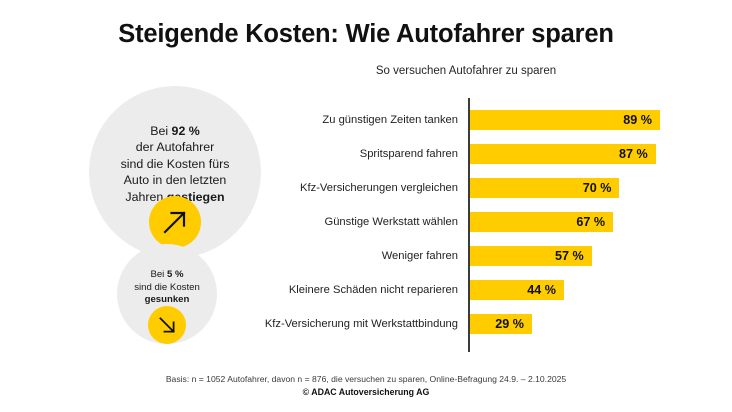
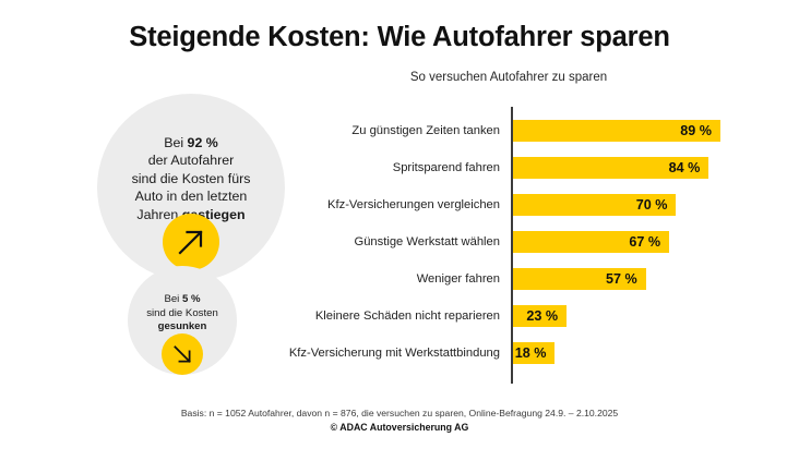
Spritsparend fahren: 87 -> 84
Kleinere Schäden nicht reparieren: 44 -> 23
Kfz-Versicherung mit Werkstattbindung: 29 -> 18
